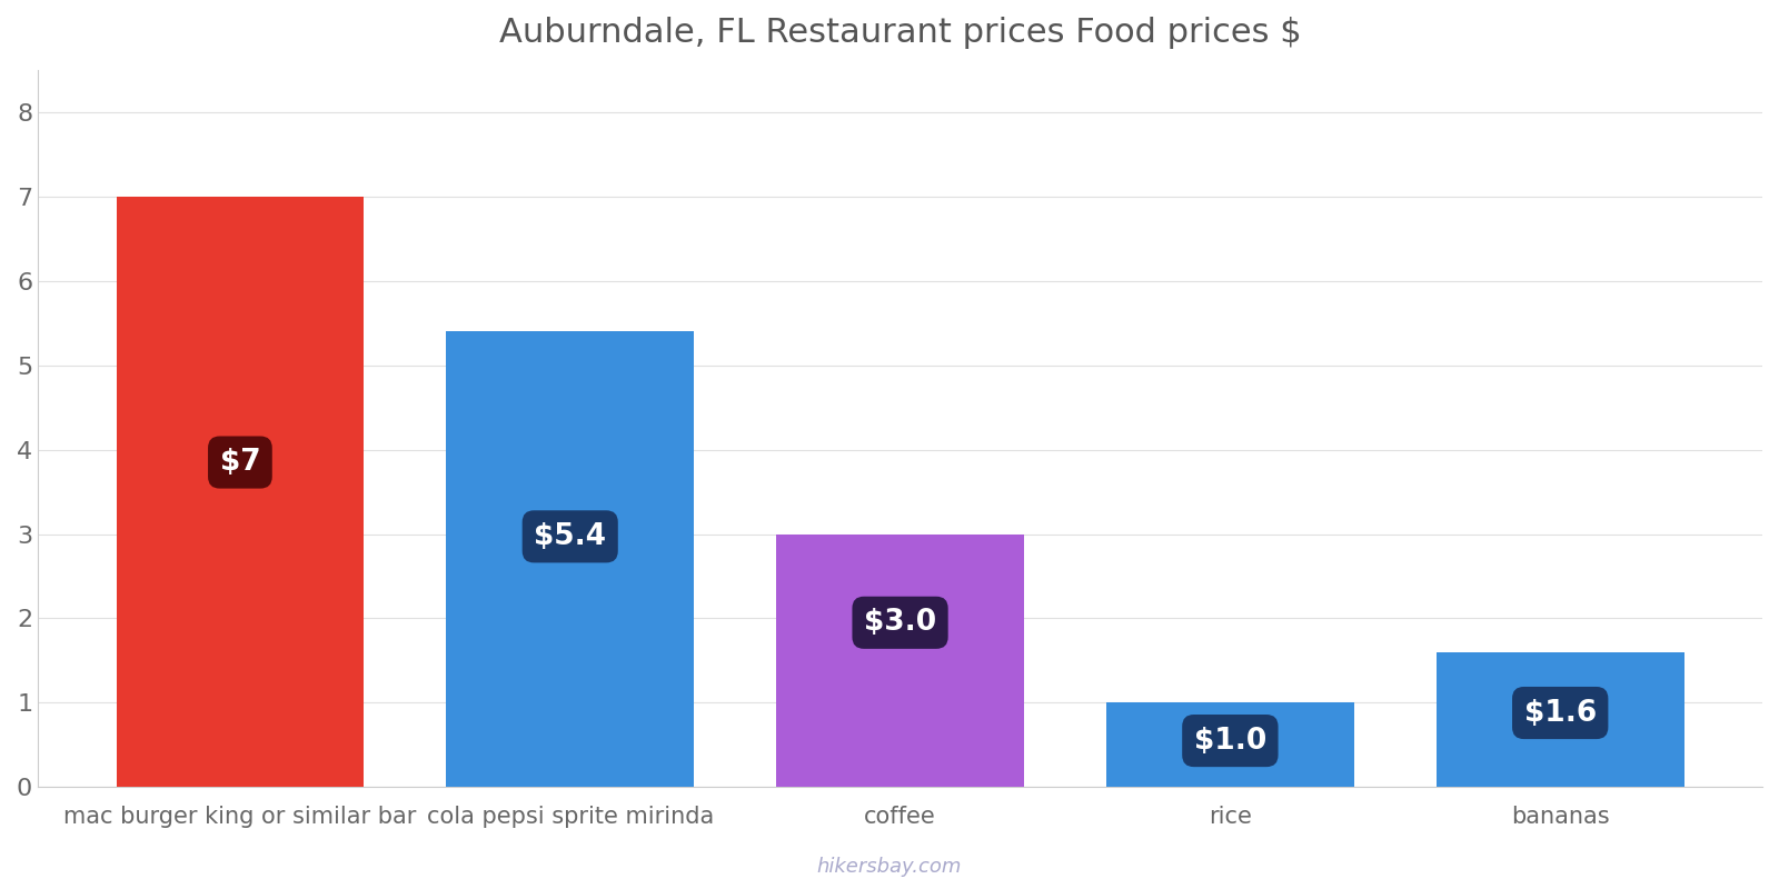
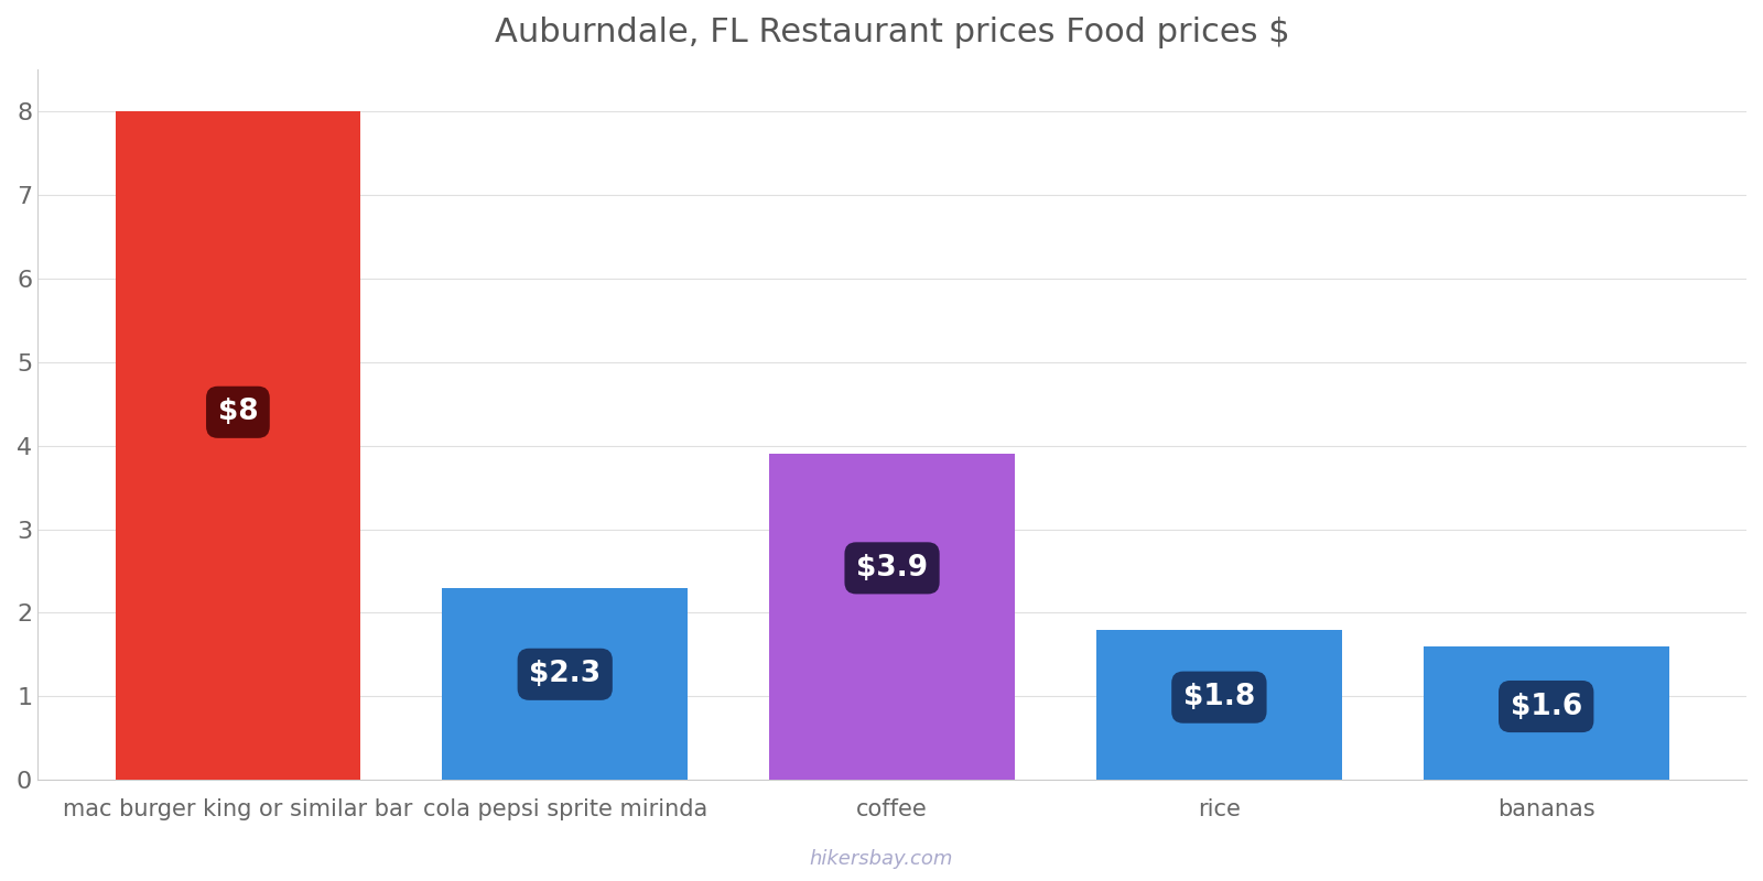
mac burger king or similar bar: $7 -> $8
cola pepsi sprite mirinda: $5.4 -> $2.3
coffee: $3.0 -> $3.9
rice: $1.0 -> $1.8
